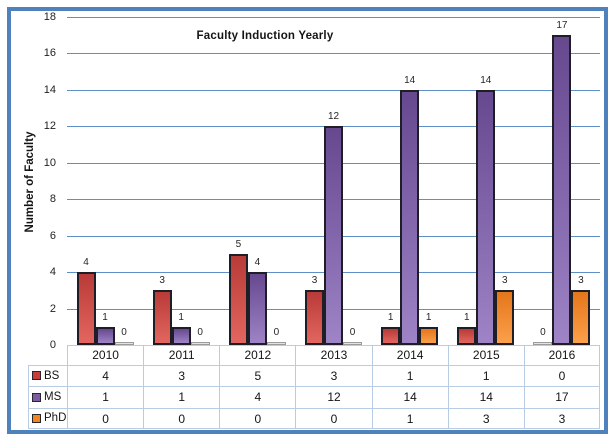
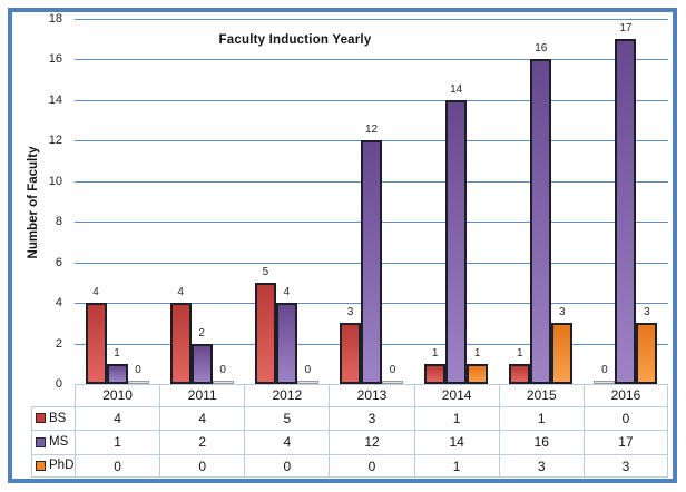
BS/2011: 3 -> 4
MS/2011: 1 -> 2
MS/2015: 14 -> 16
